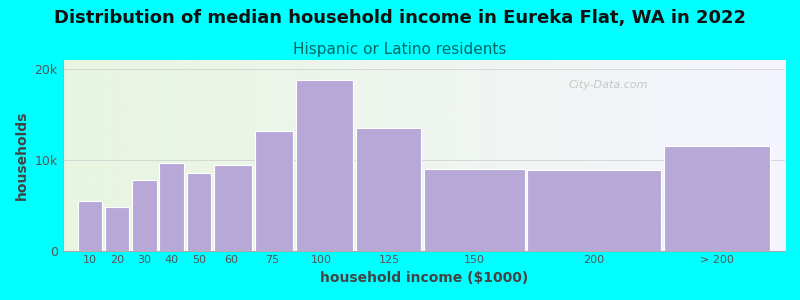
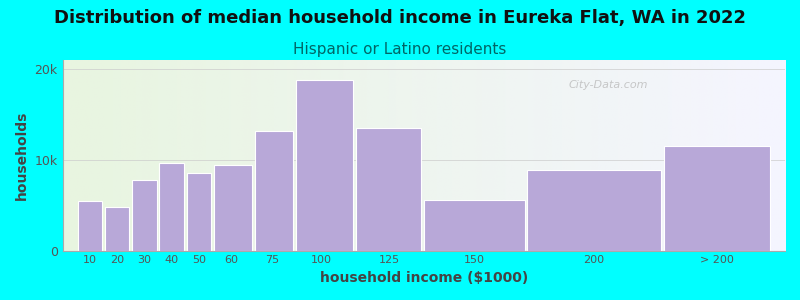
150: 9.0k -> 5.6k
